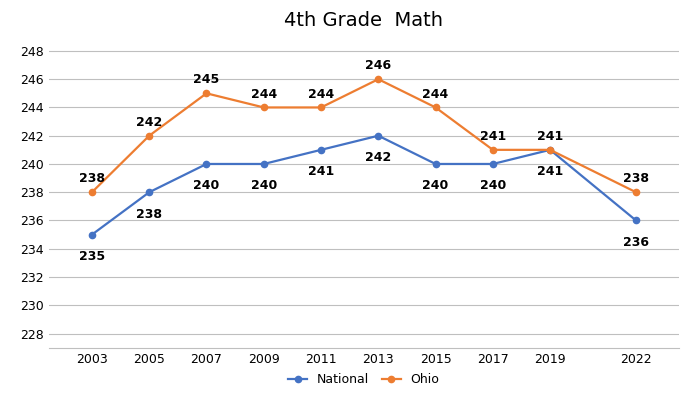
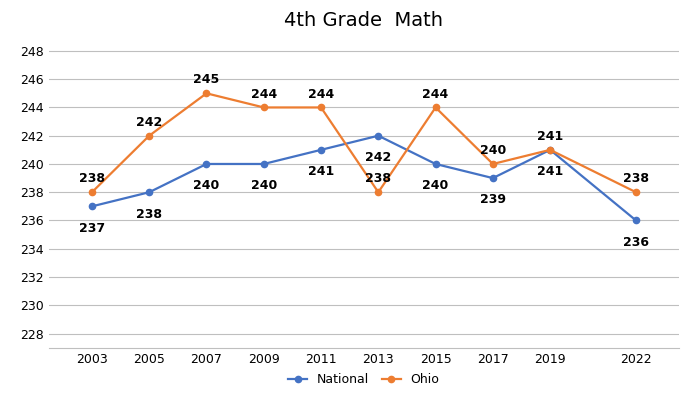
National/2003: 235 -> 237
Ohio/2013: 246 -> 238
National/2017: 240 -> 239
Ohio/2017: 241 -> 240
